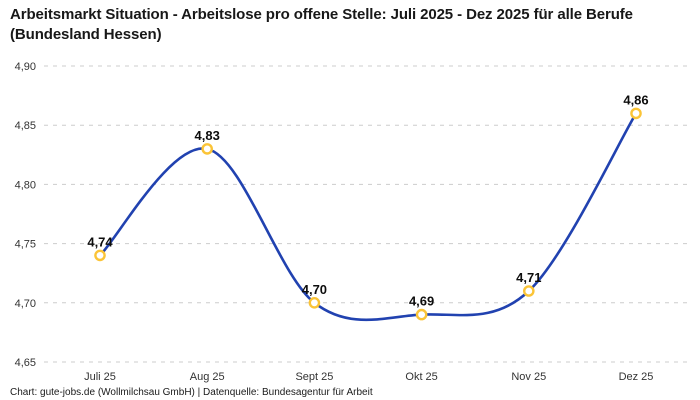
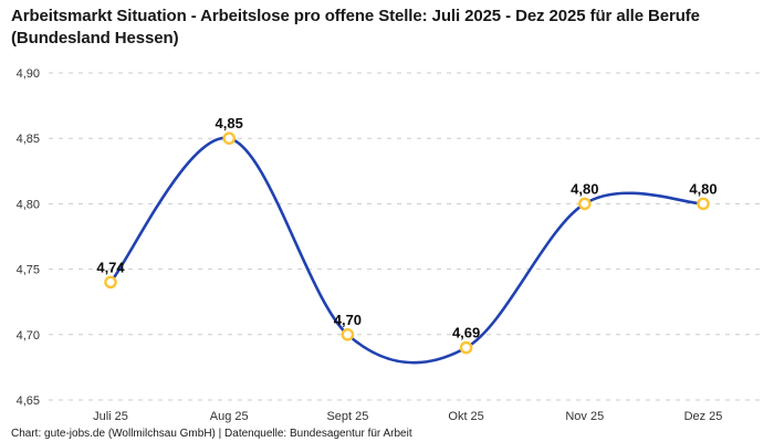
Aug 25: 4,83 -> 4,85
Nov 25: 4,71 -> 4,80
Dez 25: 4,86 -> 4,80
